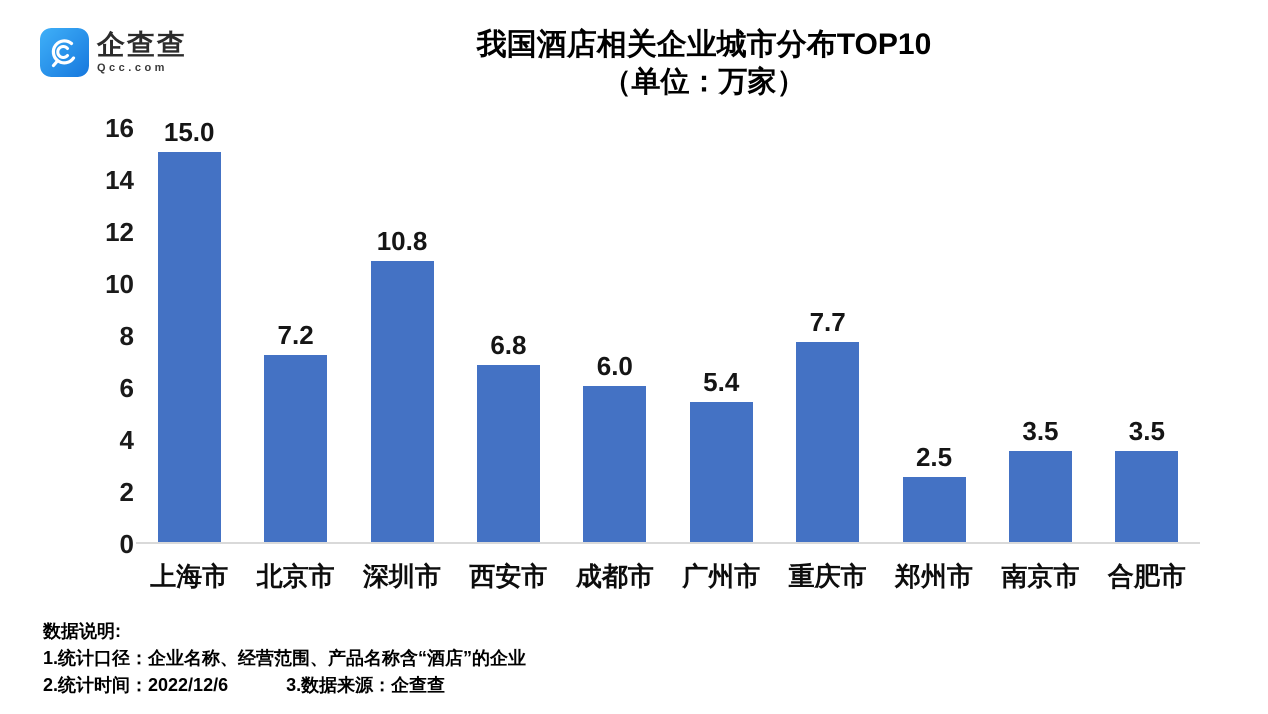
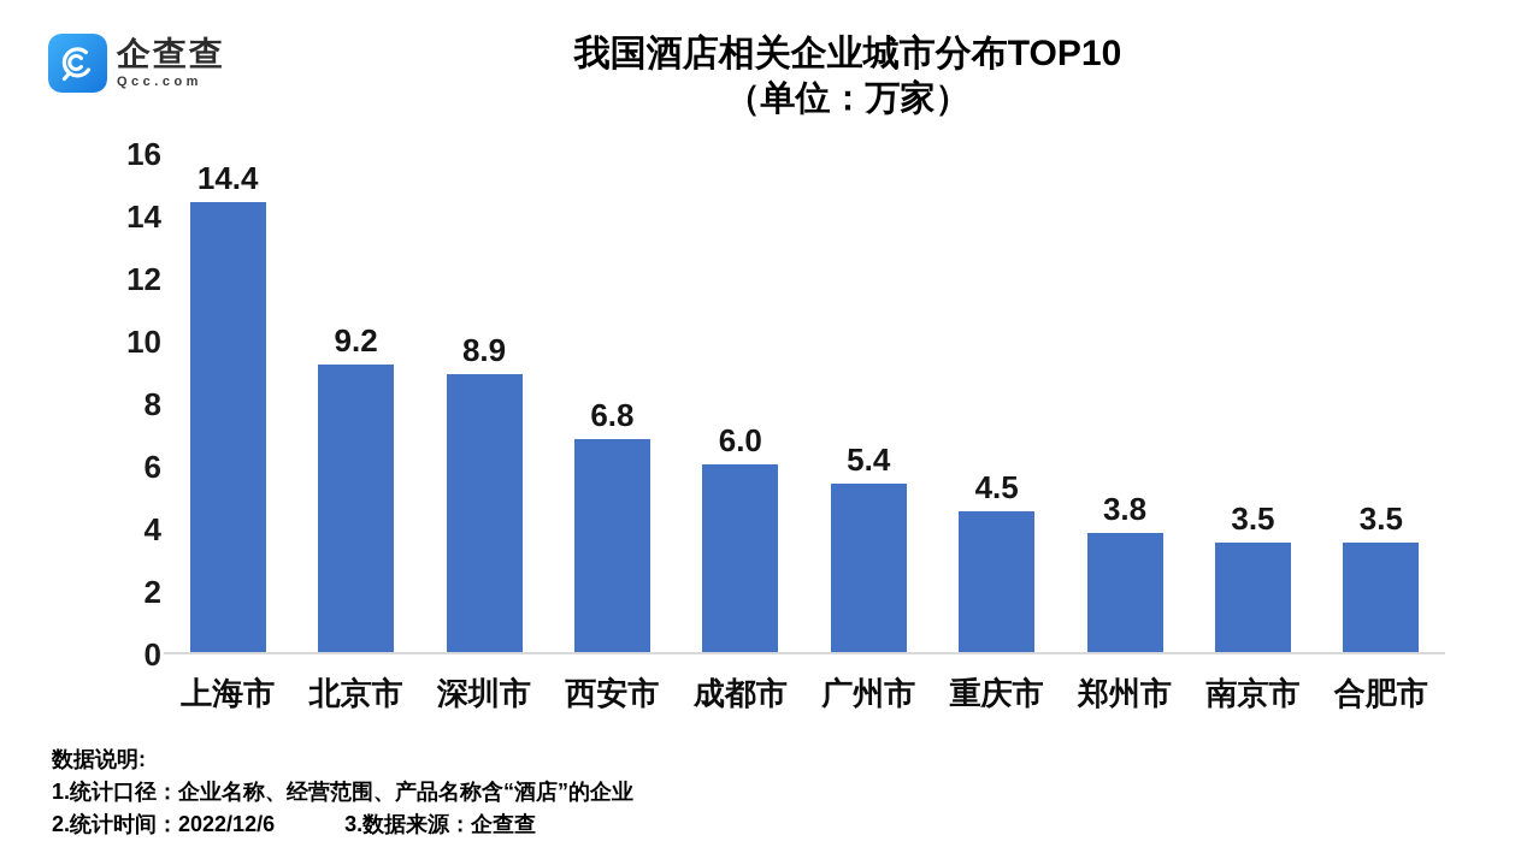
上海市: 15.0 -> 14.4
北京市: 7.2 -> 9.2
深圳市: 10.8 -> 8.9
重庆市: 7.7 -> 4.5
郑州市: 2.5 -> 3.8
